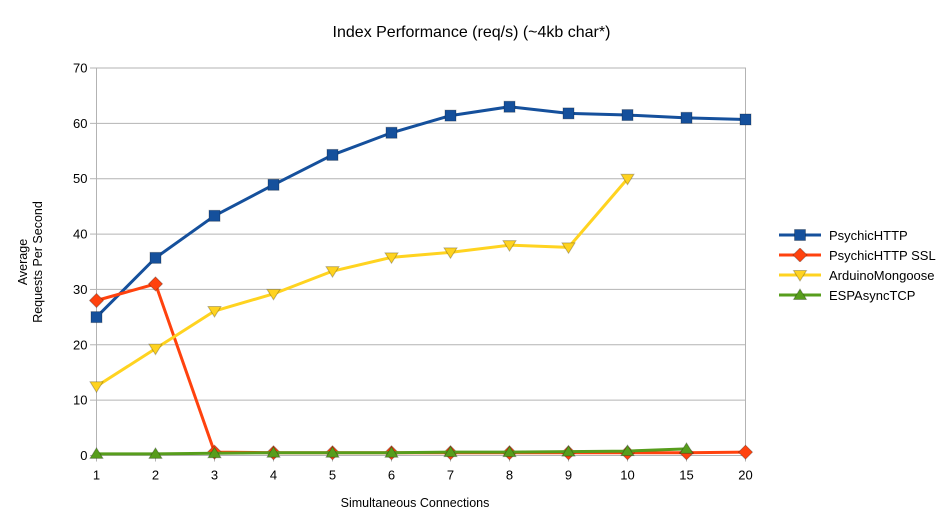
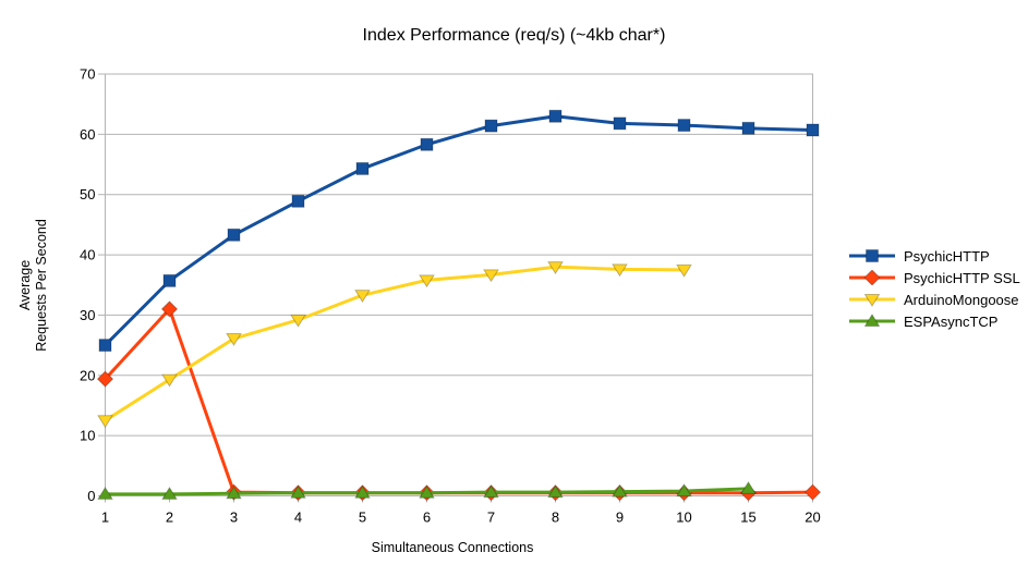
PsychicHTTP SSL/1: 28 -> 19
ArduinoMongoose/10: 50 -> 38
